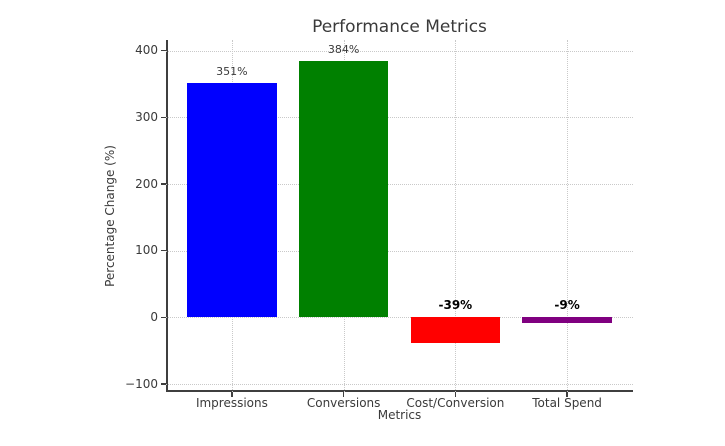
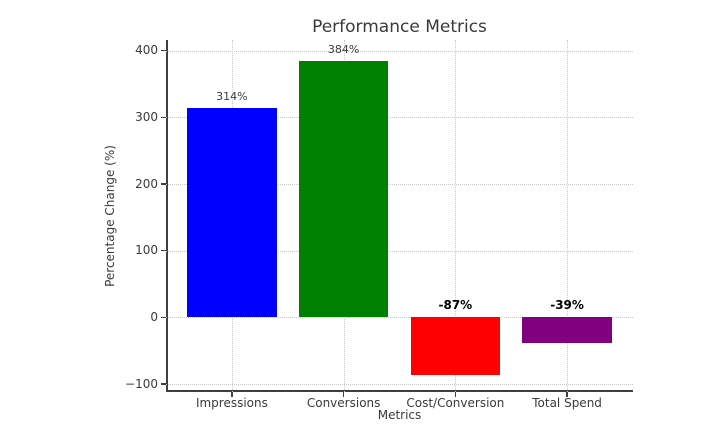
Impressions: 351% -> 314%
Cost/Conversion: -39% -> -87%
Total Spend: -9% -> -39%
